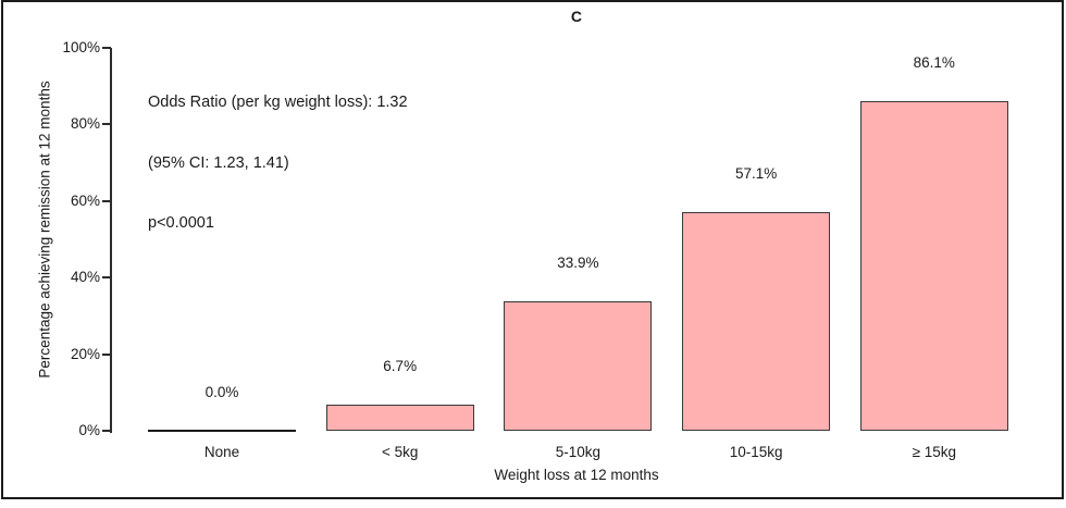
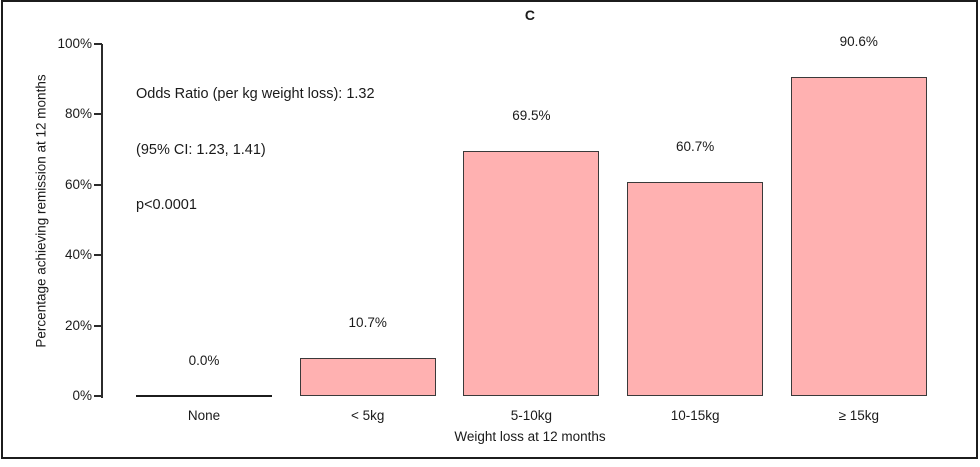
< 5kg: 6.7% -> 10.7%
5-10kg: 33.9% -> 69.5%
10-15kg: 57.1% -> 60.7%
≥ 15kg: 86.1% -> 90.6%
